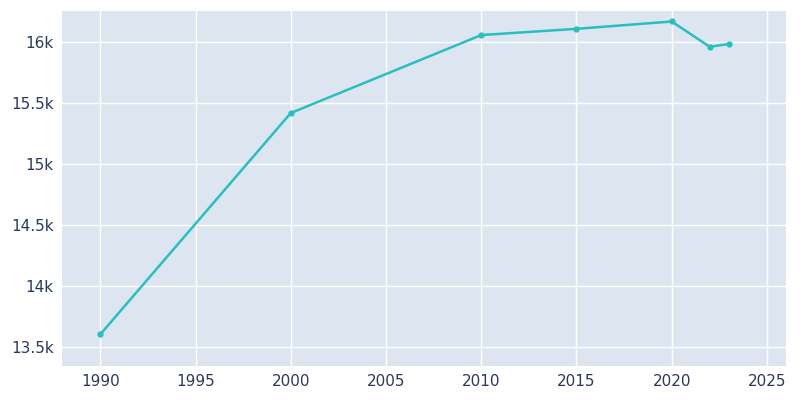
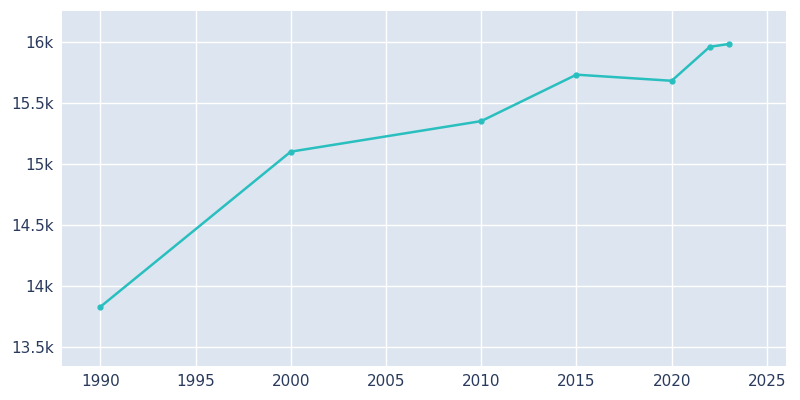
1990: 13.60k -> 13.83k
2000: 15.42k -> 15.10k
2010: 16.05k -> 15.35k
2015: 16.10k -> 15.73k
2020: 16.16k -> 15.68k
